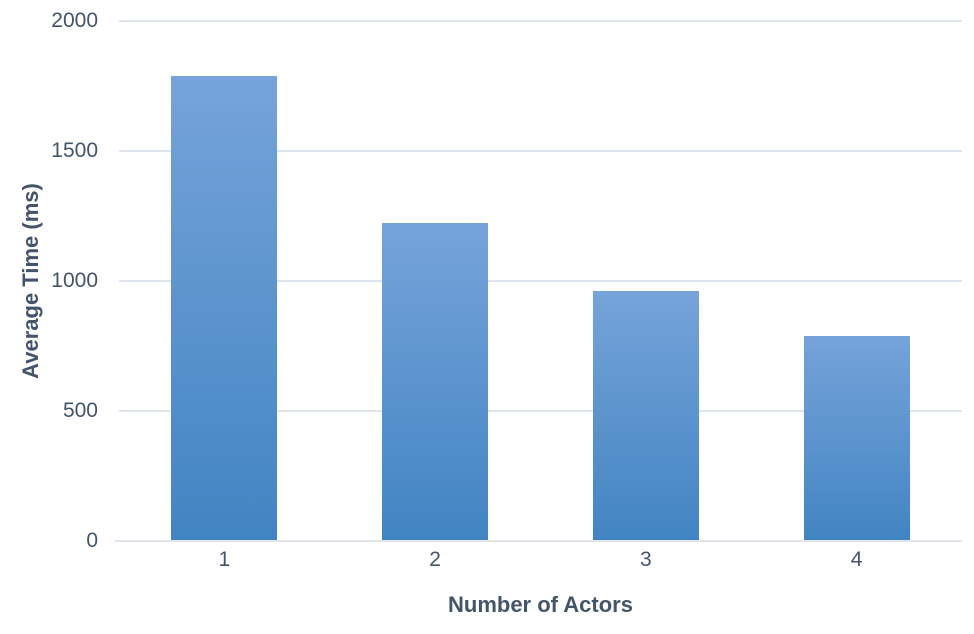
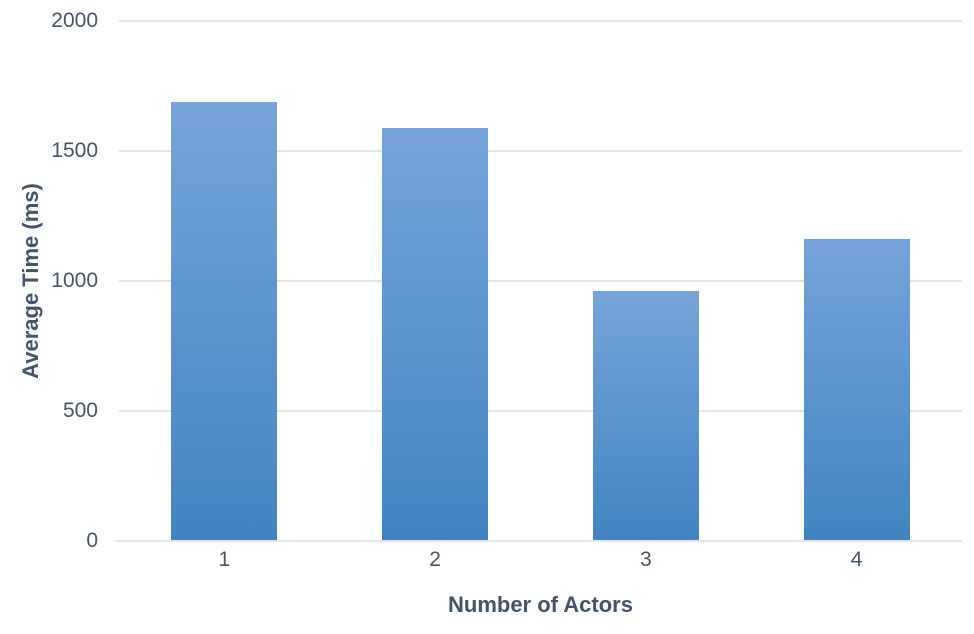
1: 1790 -> 1690
2: 1220 -> 1590
4: 790 -> 1160
